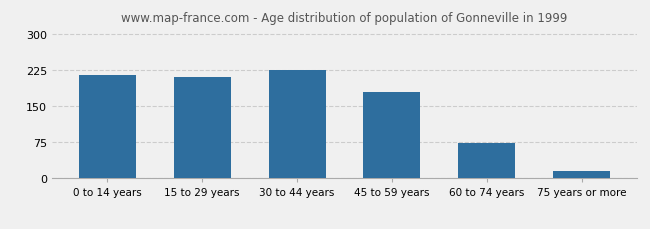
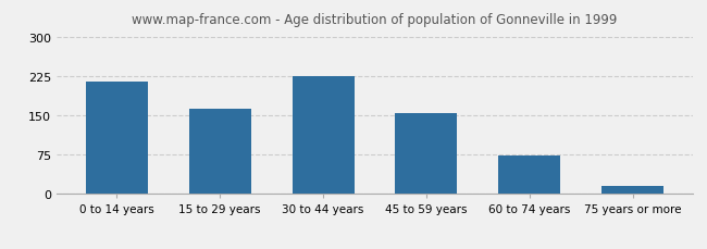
15 to 29 years: 210 -> 163
45 to 59 years: 180 -> 154
